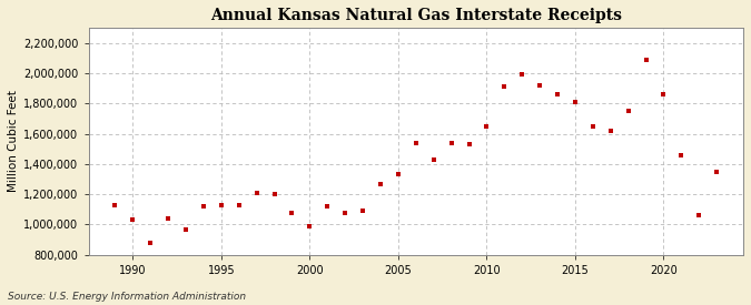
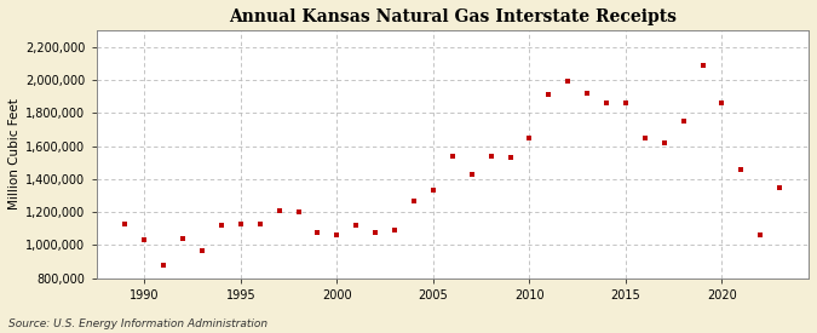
2000: 990,000 -> 1,060,000
2015: 1,810,000 -> 1,860,000
